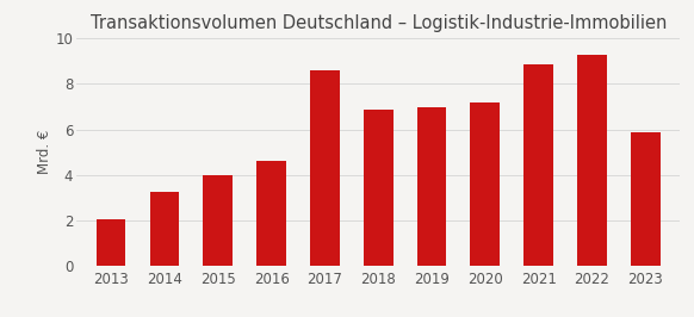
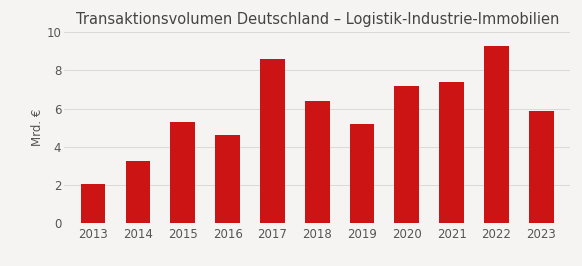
2015: 4.0 -> 5.3
2018: 6.8 -> 6.4
2019: 7.0 -> 5.2
2021: 8.8 -> 7.4
